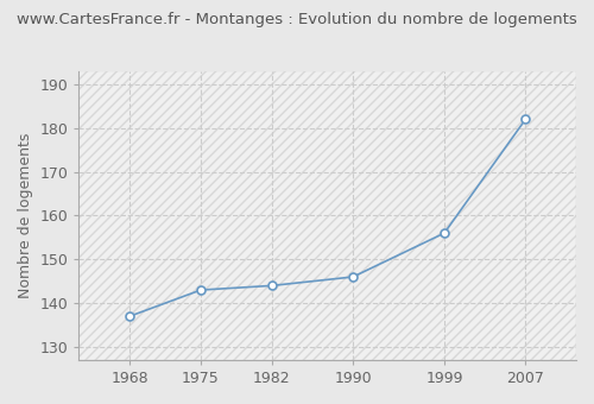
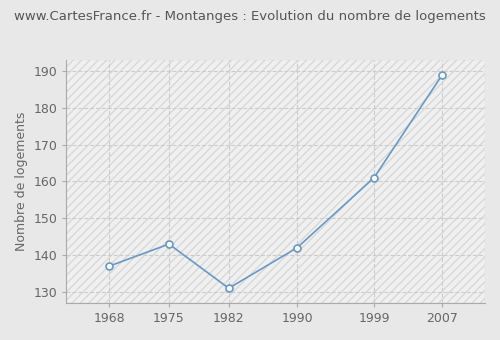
1982: 144 -> 131
1990: 146 -> 142
1999: 156 -> 161
2007: 182 -> 189
